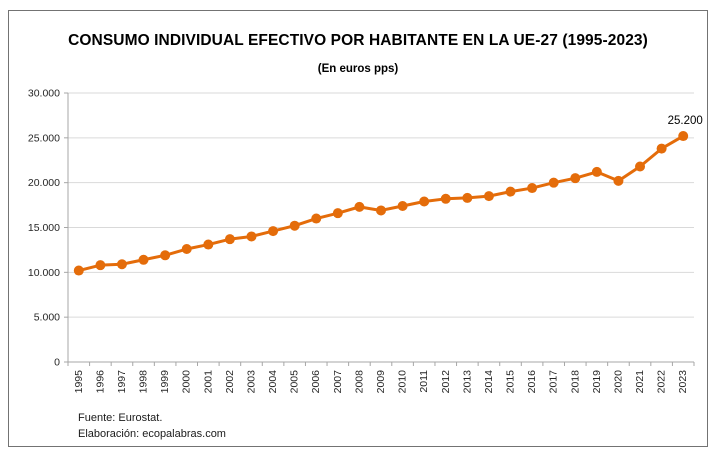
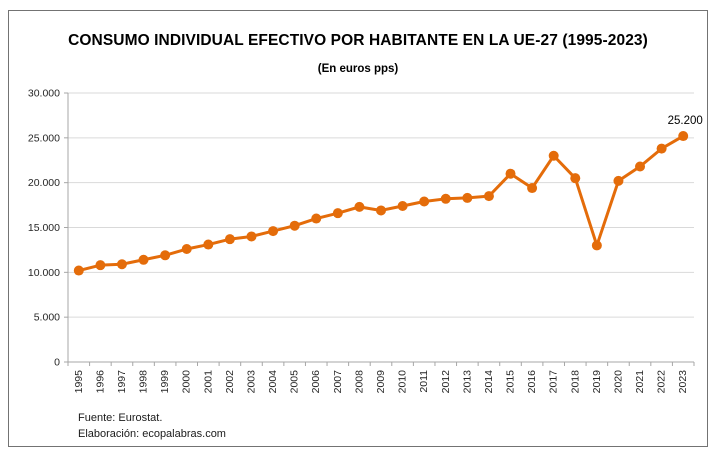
2015: 19000 -> 21000
2017: 20000 -> 23000
2019: 21000 -> 13000
